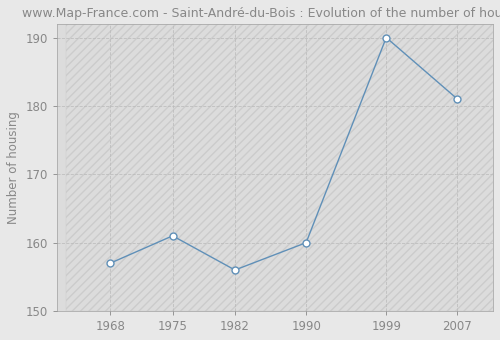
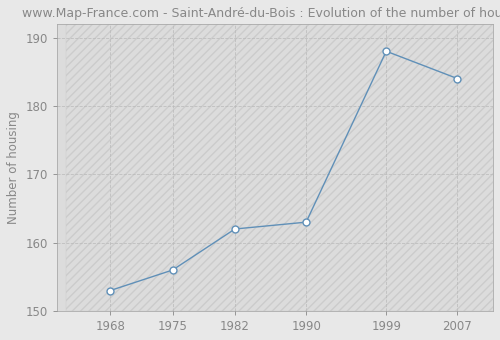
1968: 157 -> 153
1975: 161 -> 156
1982: 156 -> 162
1990: 160 -> 163
1999: 190 -> 188
2007: 181 -> 184
